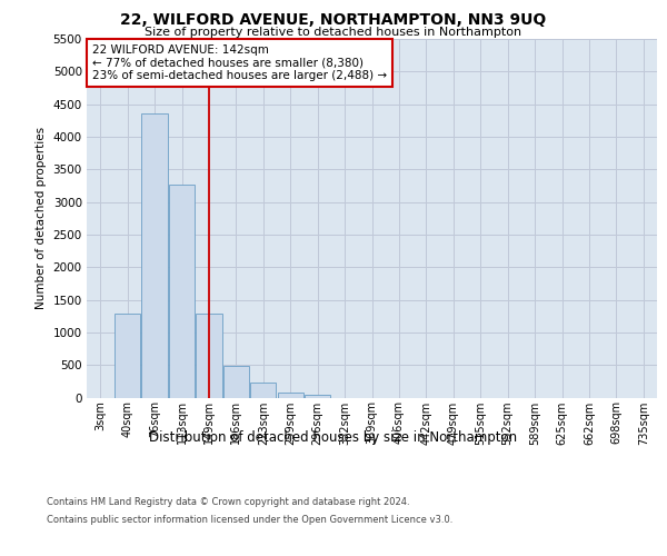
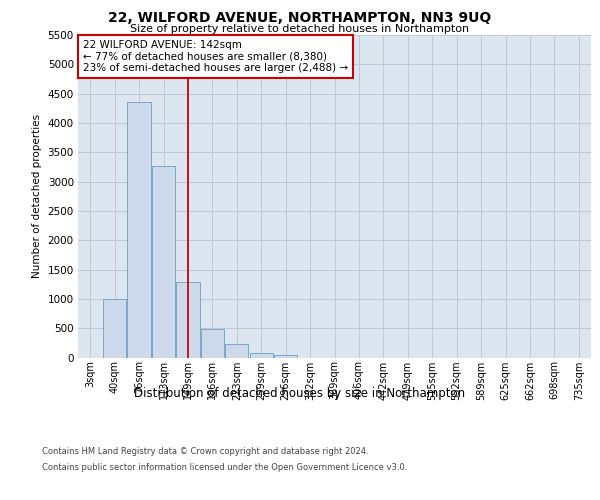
40sqm: 1280 -> 1000
